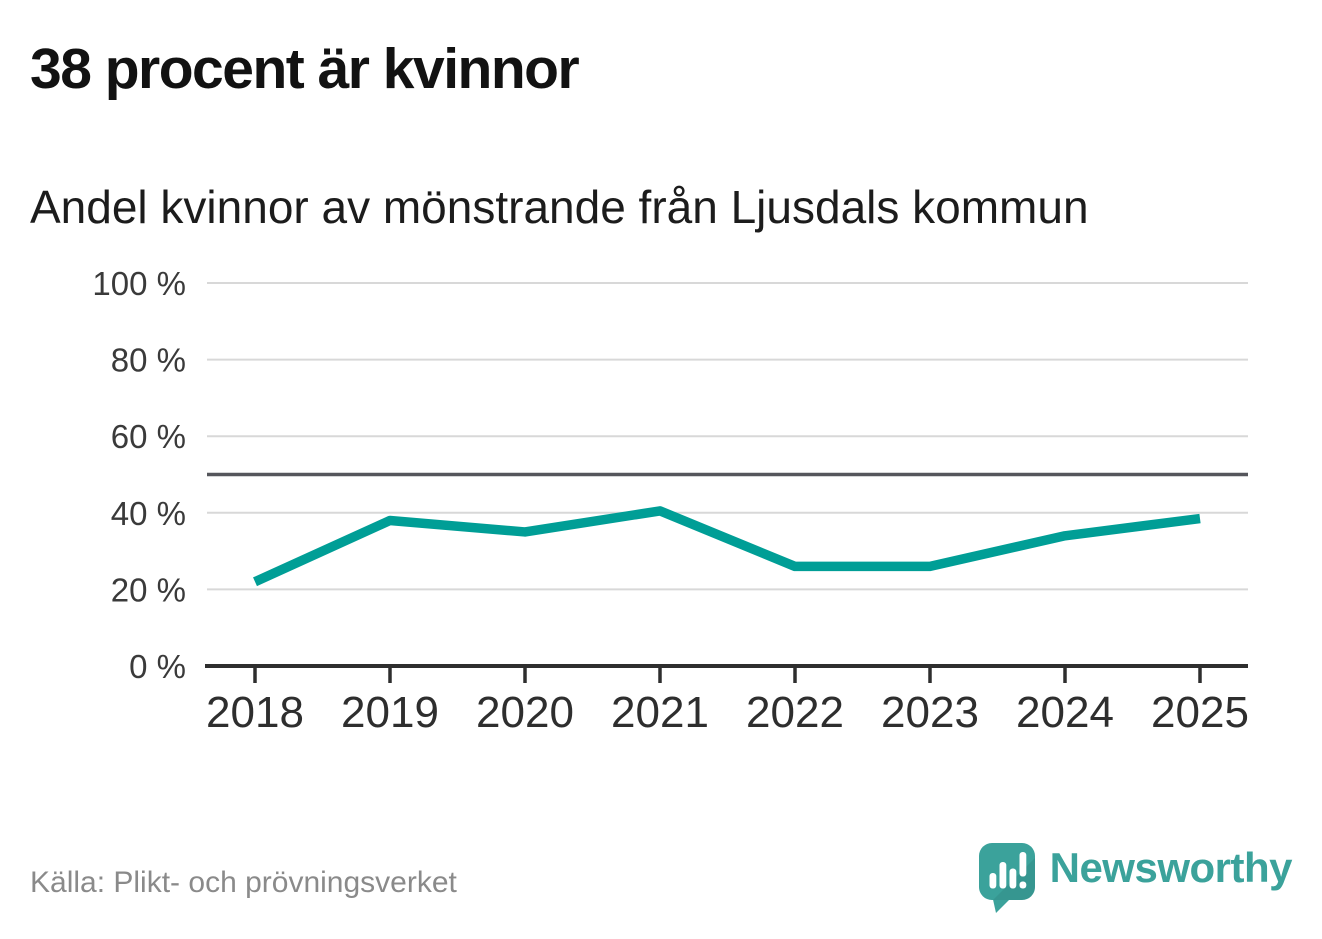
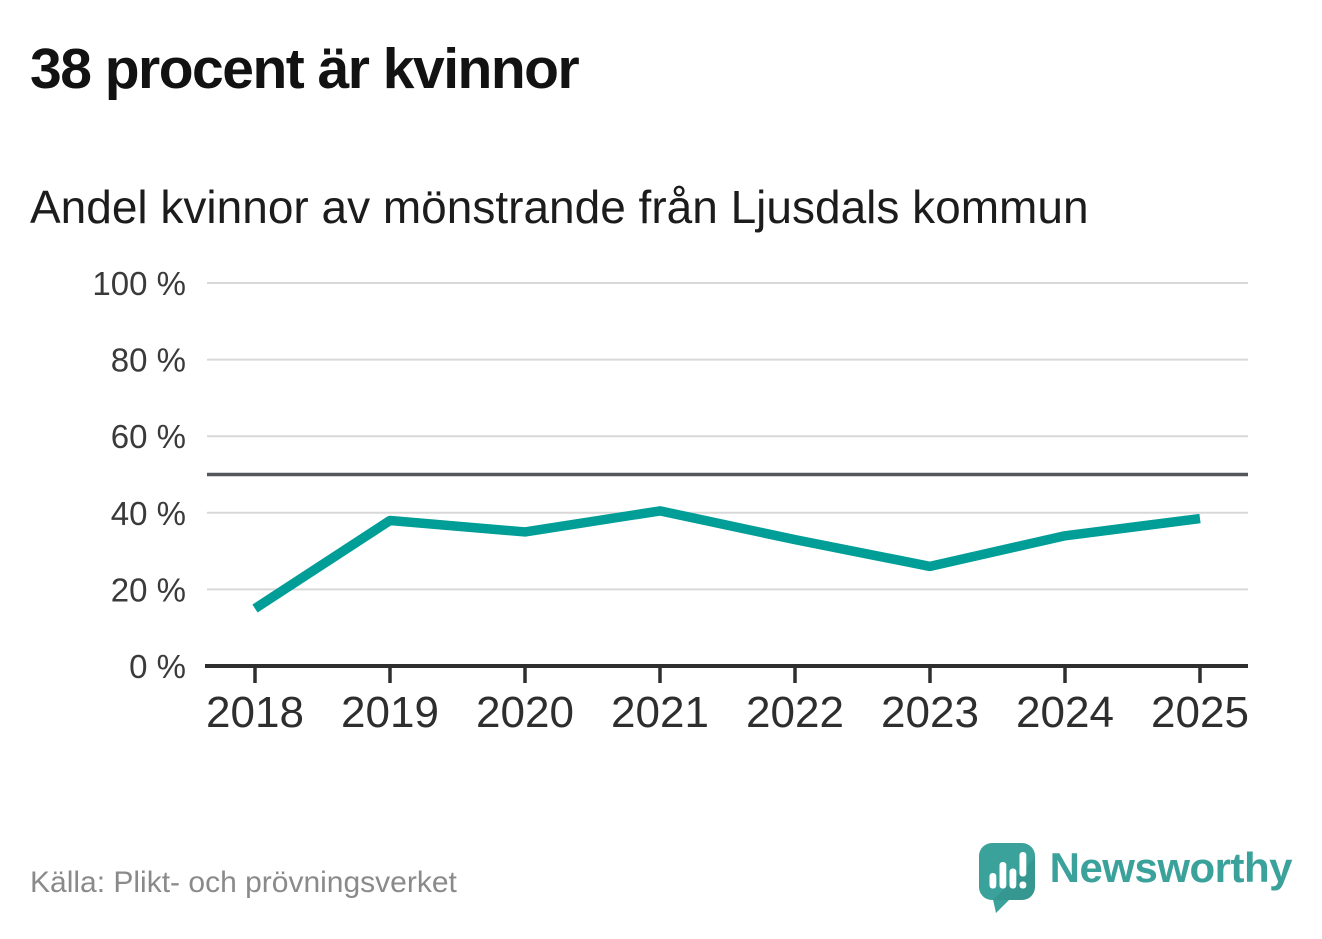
2018: 22% -> 15%
2022: 26% -> 33%
